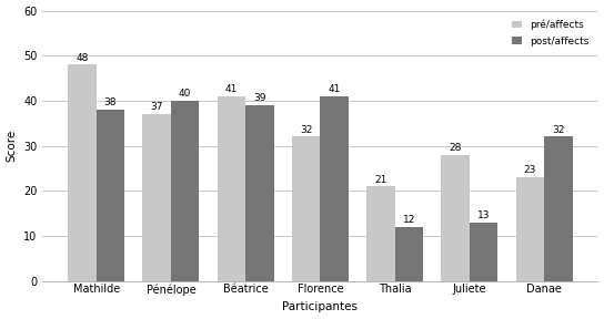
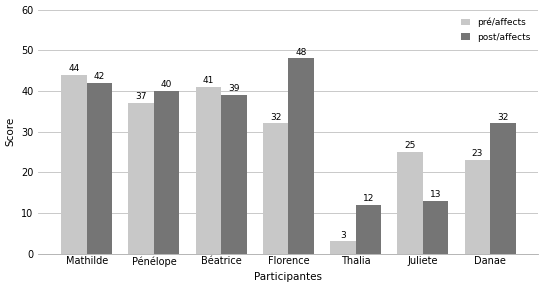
pré/affects/Mathilde: 48 -> 44
post/affects/Mathilde: 38 -> 42
post/affects/Florence: 41 -> 48
pré/affects/Thalia: 21 -> 3
pré/affects/Juliete: 28 -> 25
